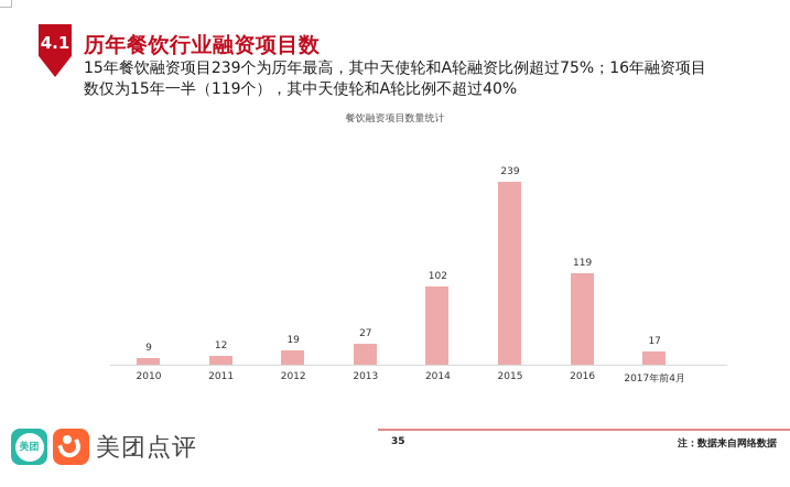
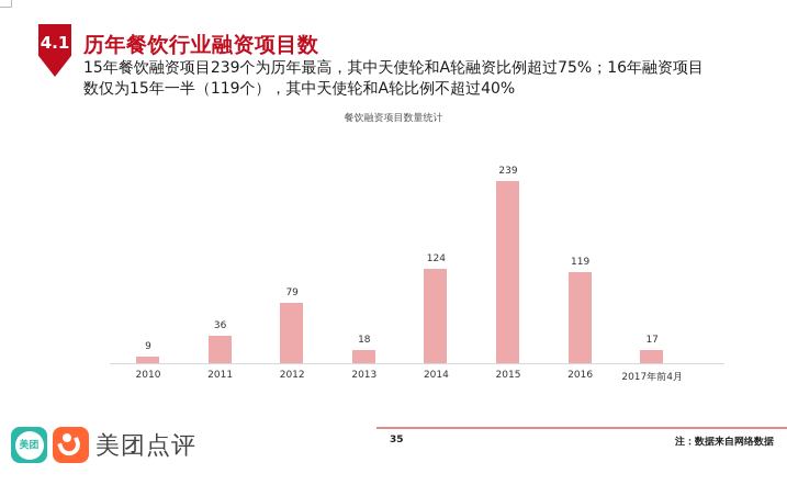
2011: 12 -> 36
2012: 19 -> 79
2013: 27 -> 18
2014: 102 -> 124
